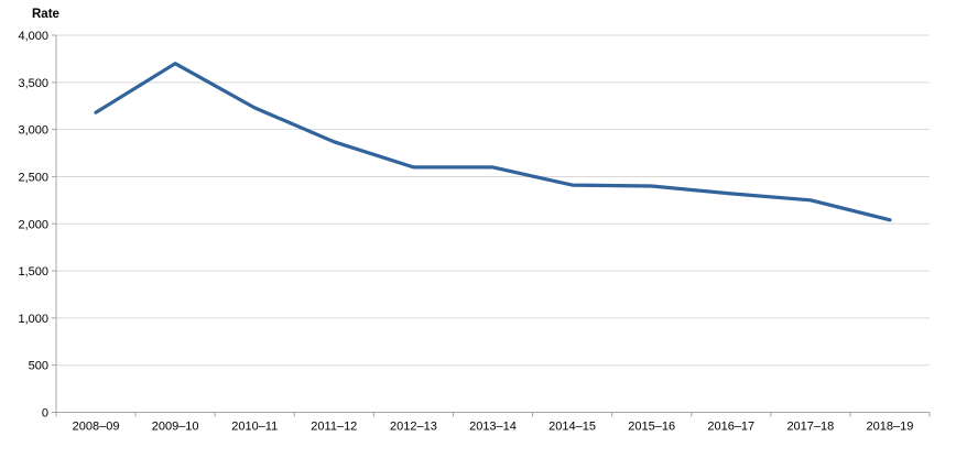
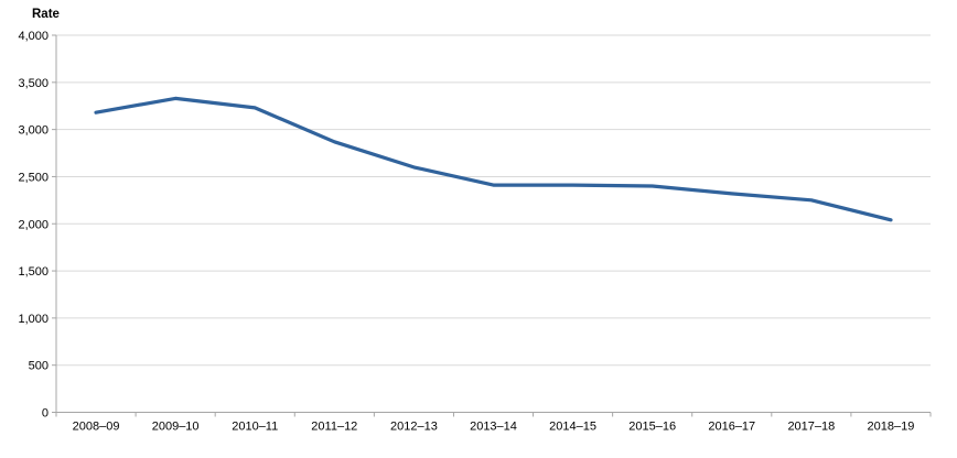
2009–10: 3700 -> 3300
2013–14: 2600 -> 2400
